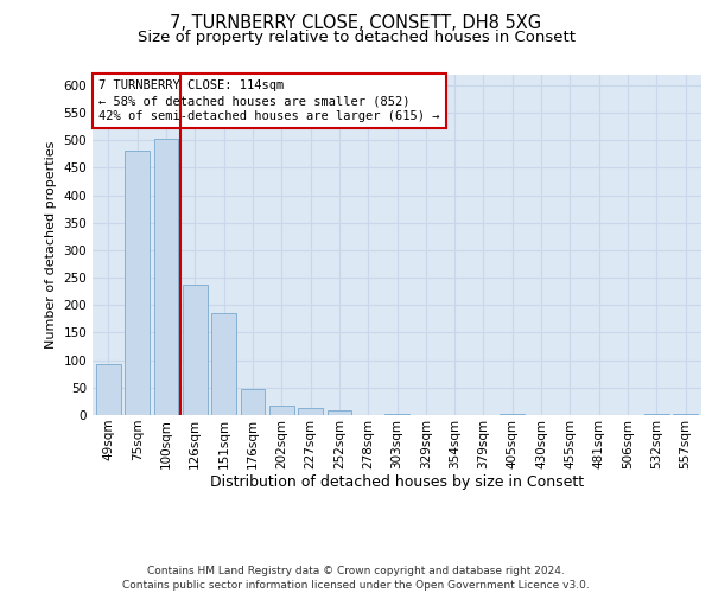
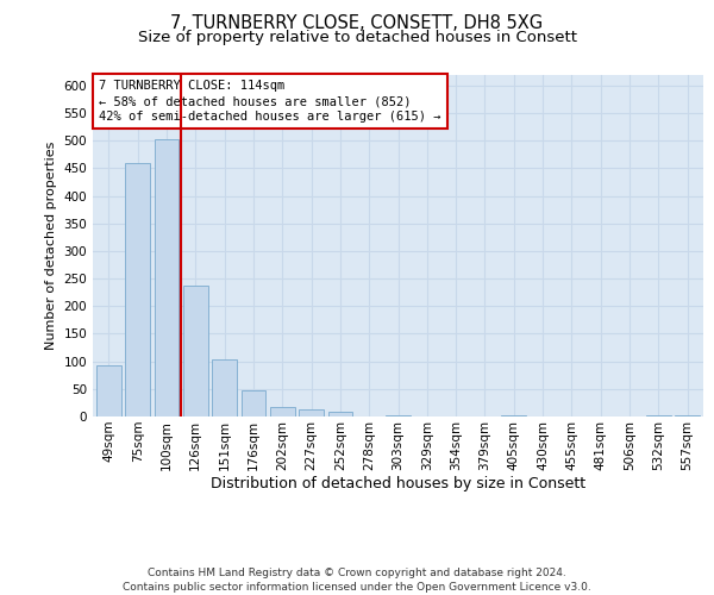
75sqm: 480 -> 460
151sqm: 185 -> 104
